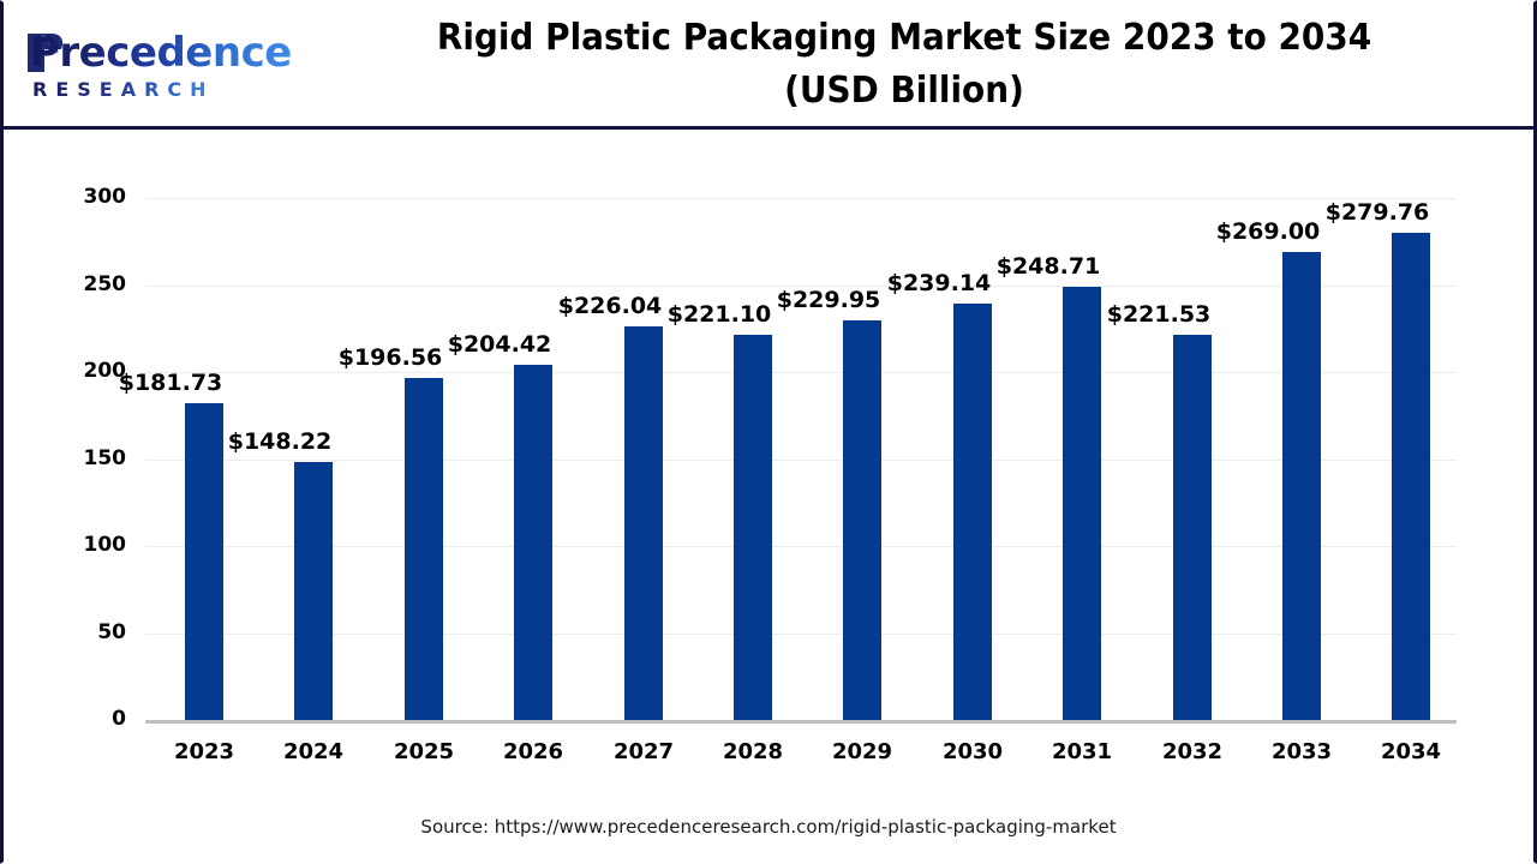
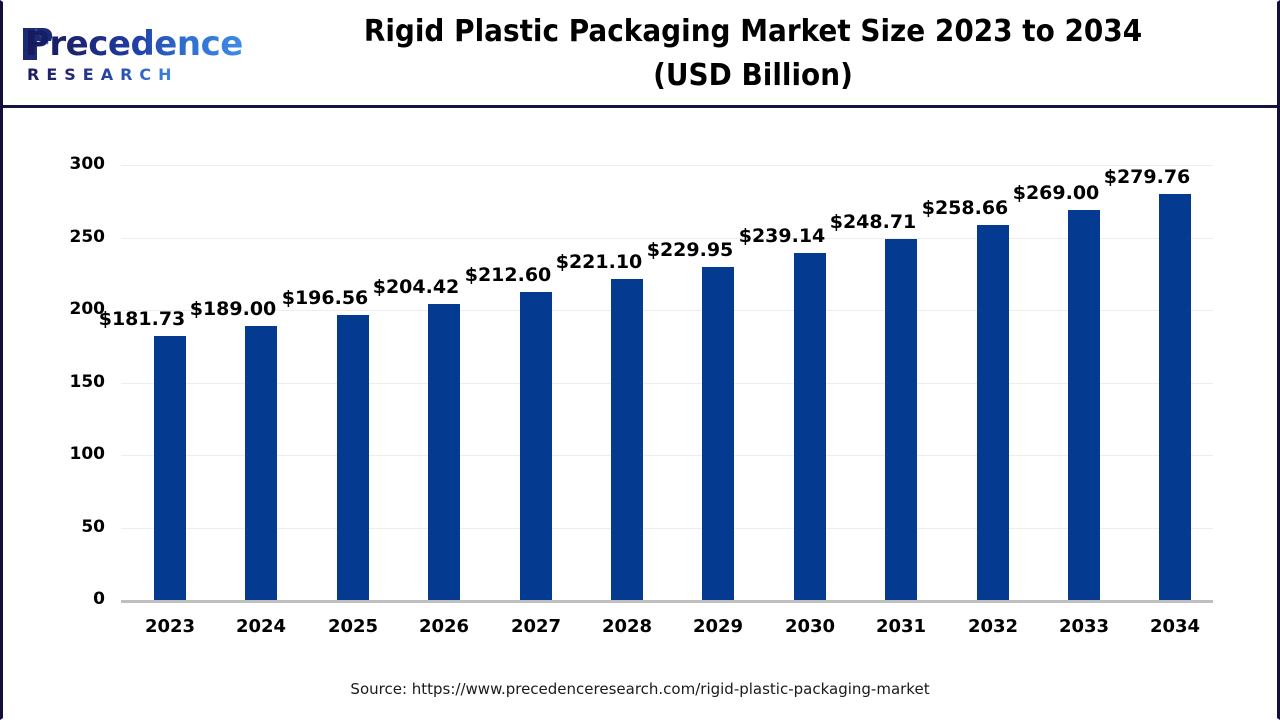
2024: $148.22 -> $189.00
2027: $226.04 -> $212.60
2032: $221.53 -> $258.66
